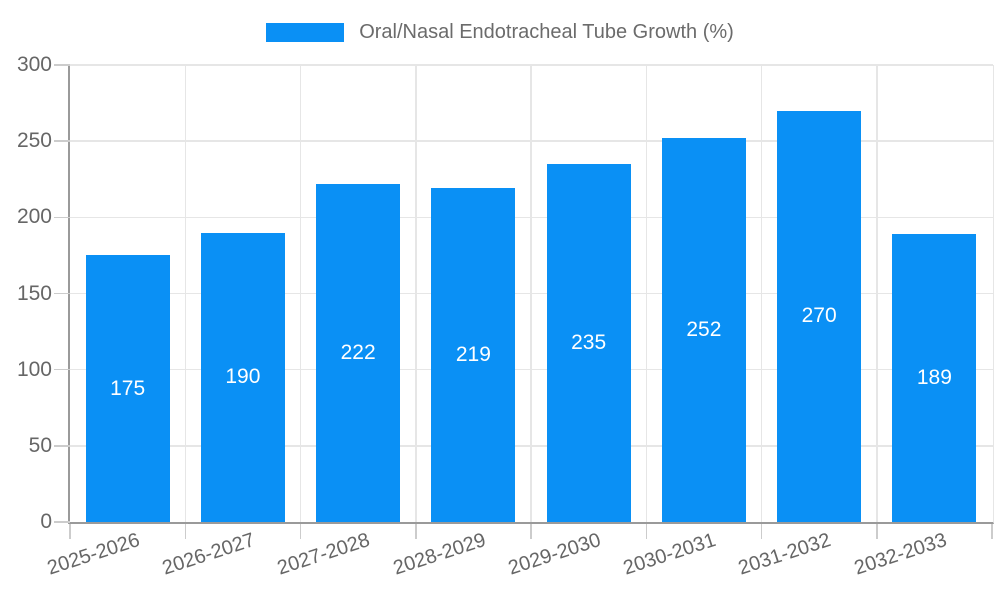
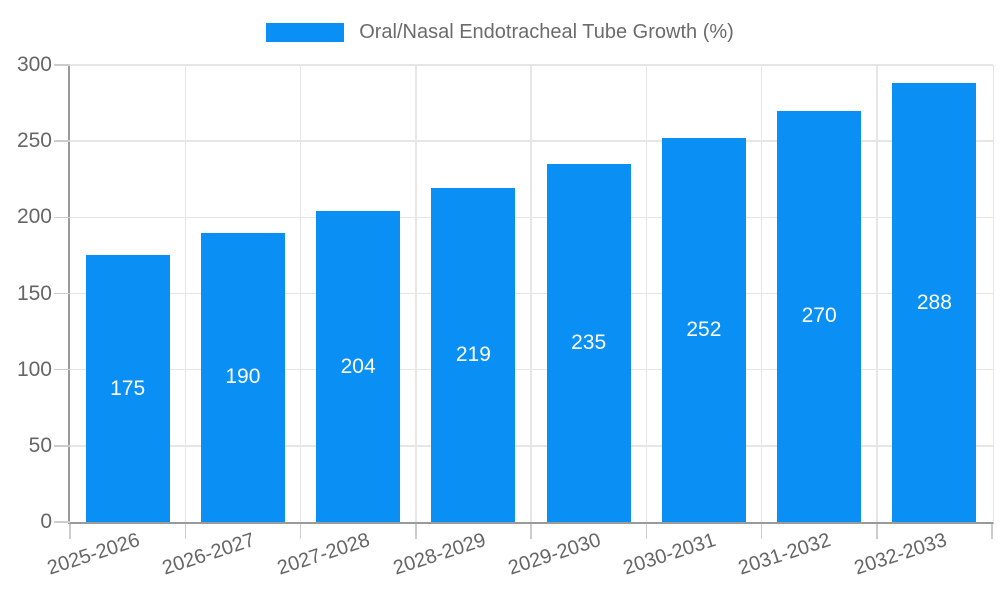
2027-2028: 222 -> 204
2032-2033: 189 -> 288
